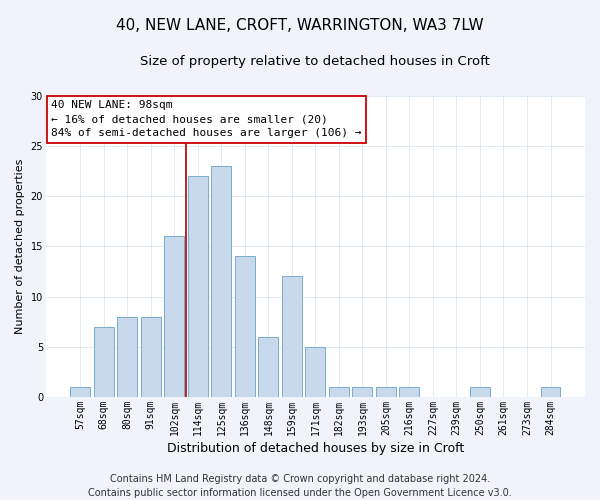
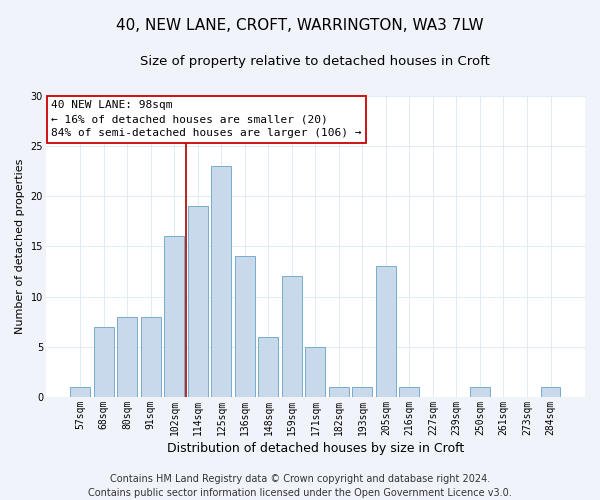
114sqm: 22 -> 19
205sqm: 1 -> 13
